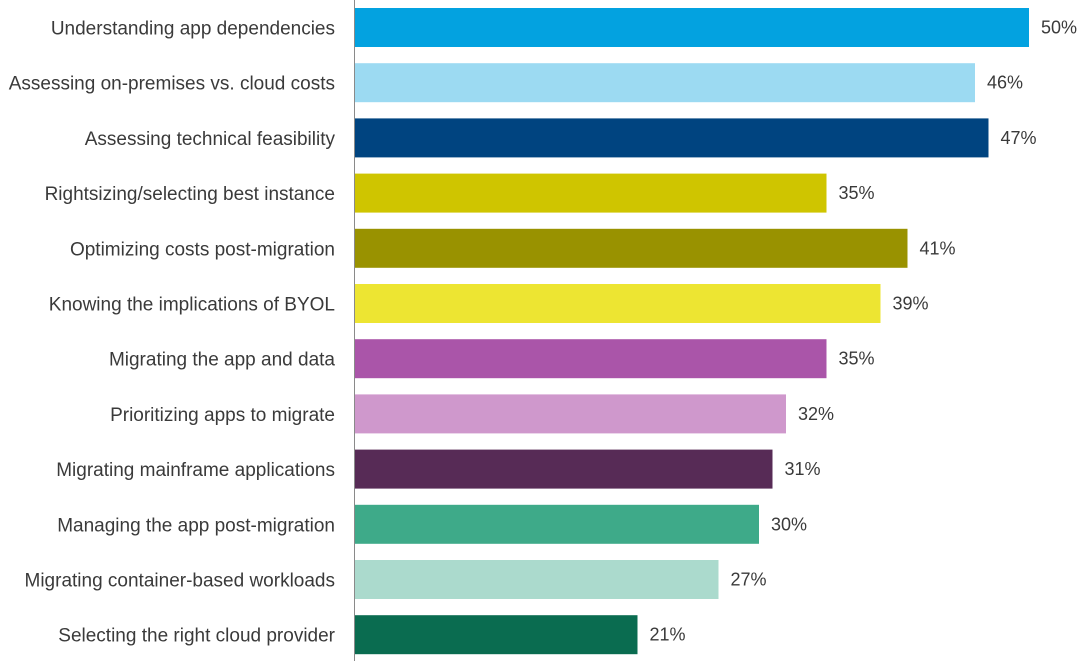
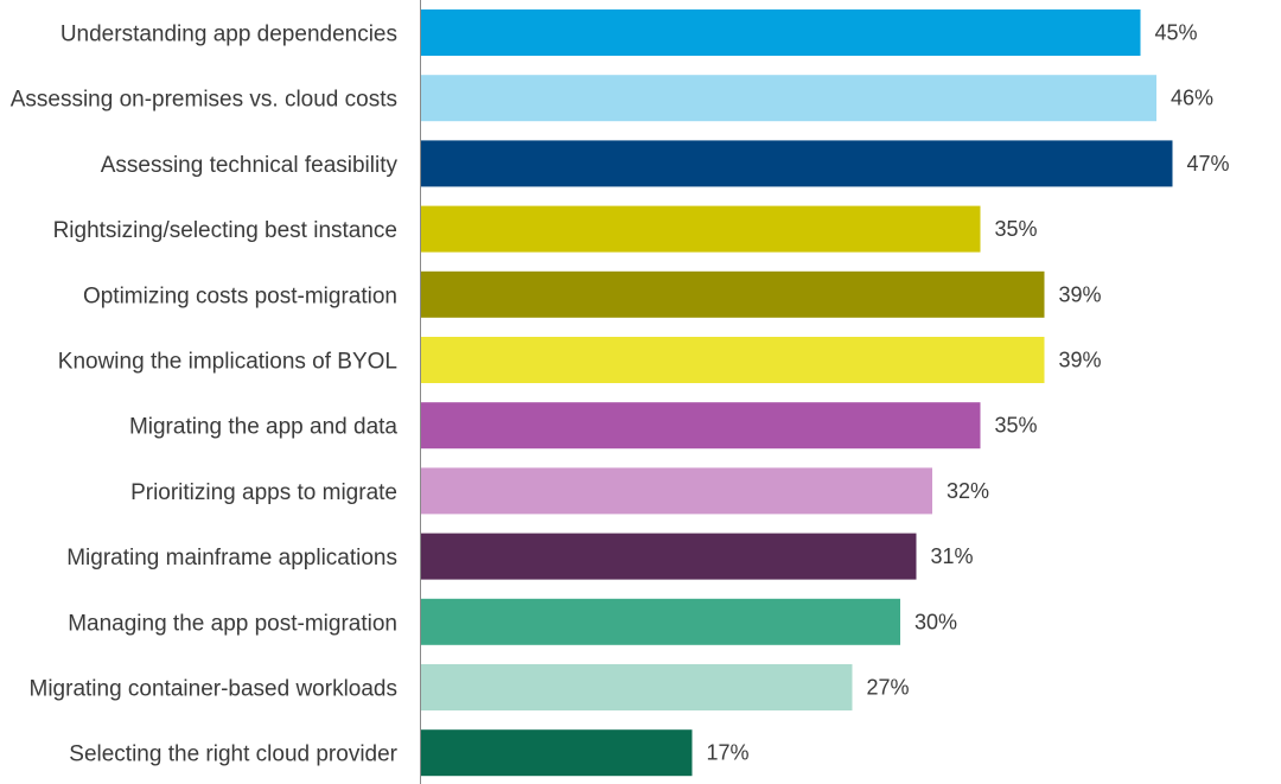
Understanding app dependencies: 50% -> 45%
Optimizing costs post-migration: 41% -> 39%
Selecting the right cloud provider: 21% -> 17%
